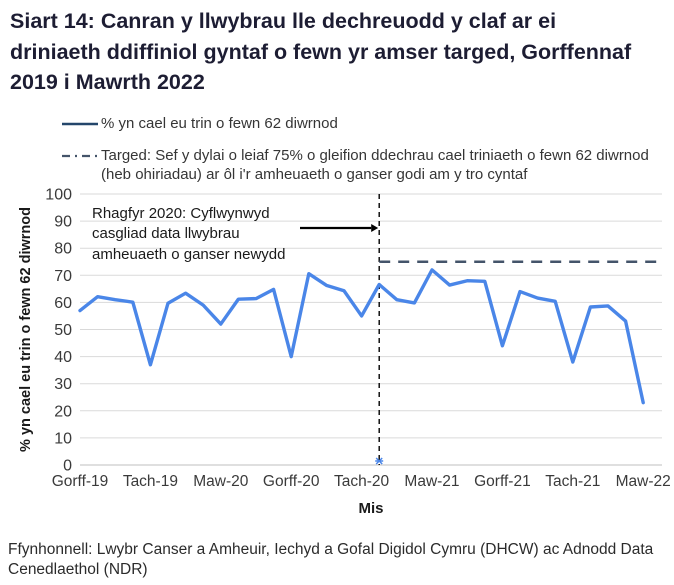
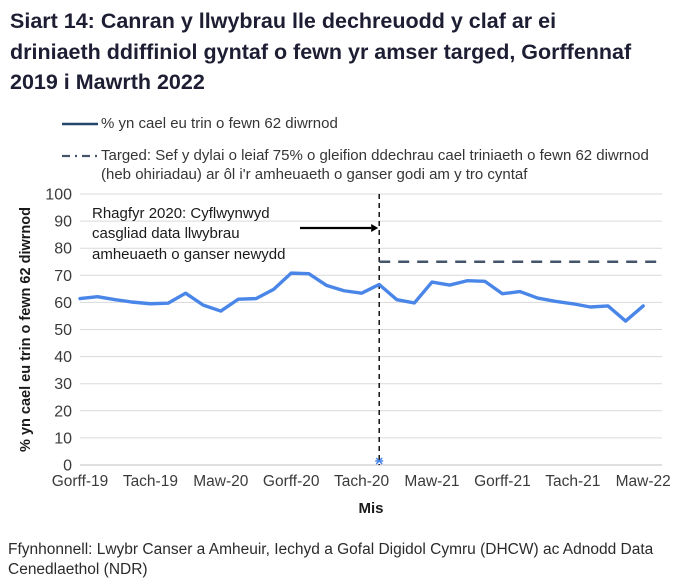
Gorff-19: 57 -> 61
Tach-19: 37 -> 60
Maw-20: 52 -> 57
Gorff-20: 40 -> 71
Tach-20: 55 -> 63
Maw-21: 72 -> 68
Gorff-21: 44 -> 63
Tach-21: 38 -> 60
Maw-22: 23 -> 59
